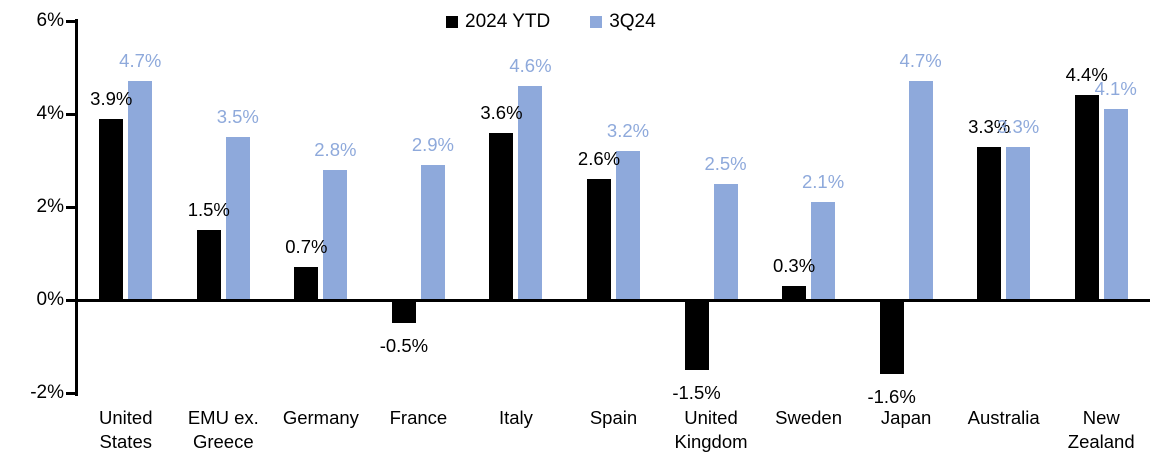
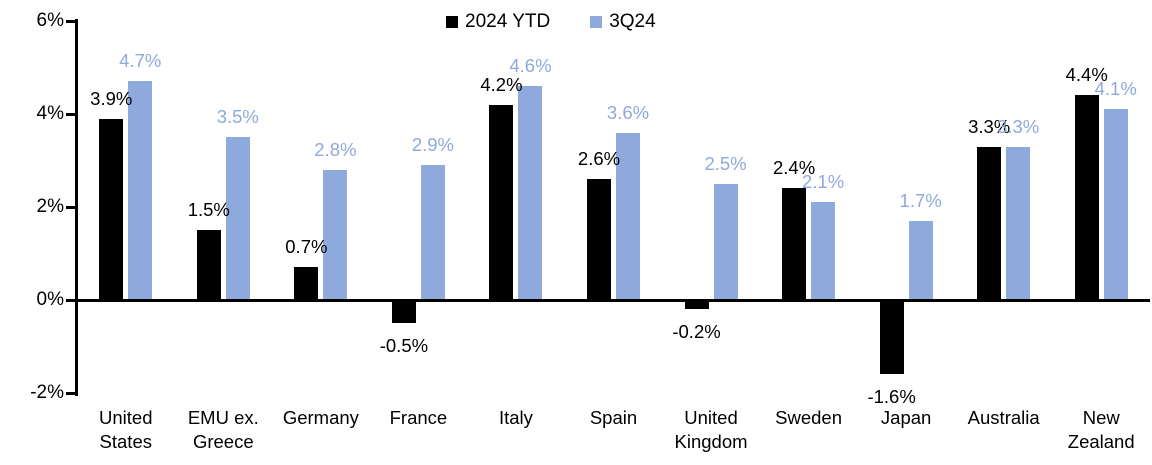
2024 YTD/Italy: 3.6% -> 4.2%
3Q24/Spain: 3.2% -> 3.6%
2024 YTD/United Kingdom: -1.5% -> -0.2%
2024 YTD/Sweden: 0.3% -> 2.4%
3Q24/Japan: 4.7% -> 1.7%
